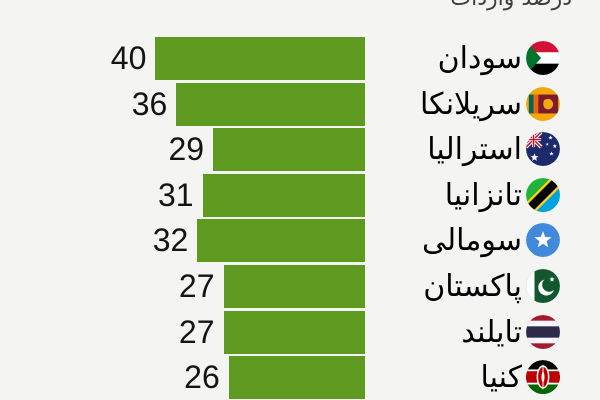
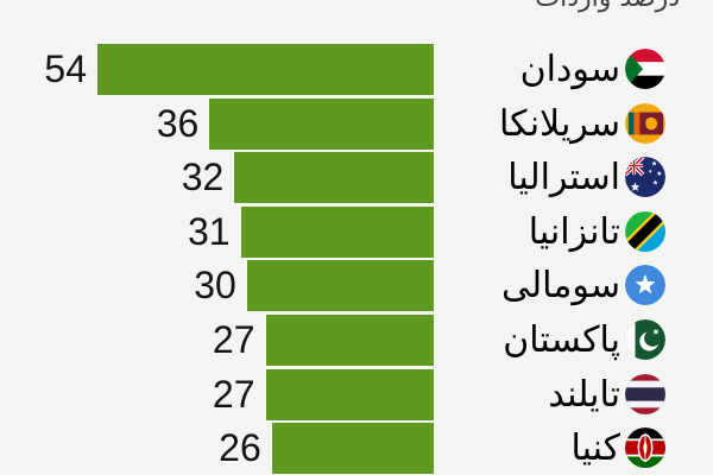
سودان: 40 -> 54
استرالیا: 29 -> 32
سومالی: 32 -> 30
